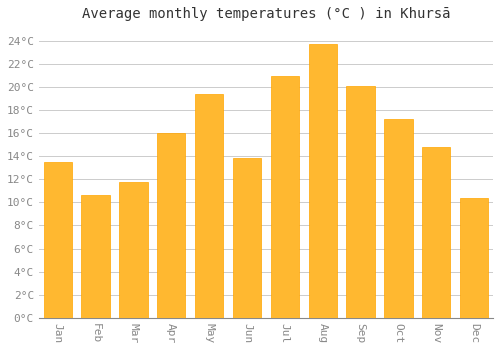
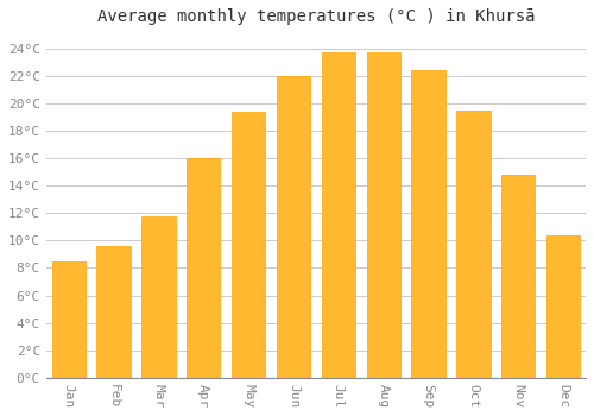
Jan: 13.5°C -> 8.5°C
Feb: 10.6°C -> 9.6°C
Jun: 13.8°C -> 22.0°C
Jul: 20.9°C -> 23.7°C
Sep: 20.1°C -> 22.4°C
Oct: 17.2°C -> 19.5°C
